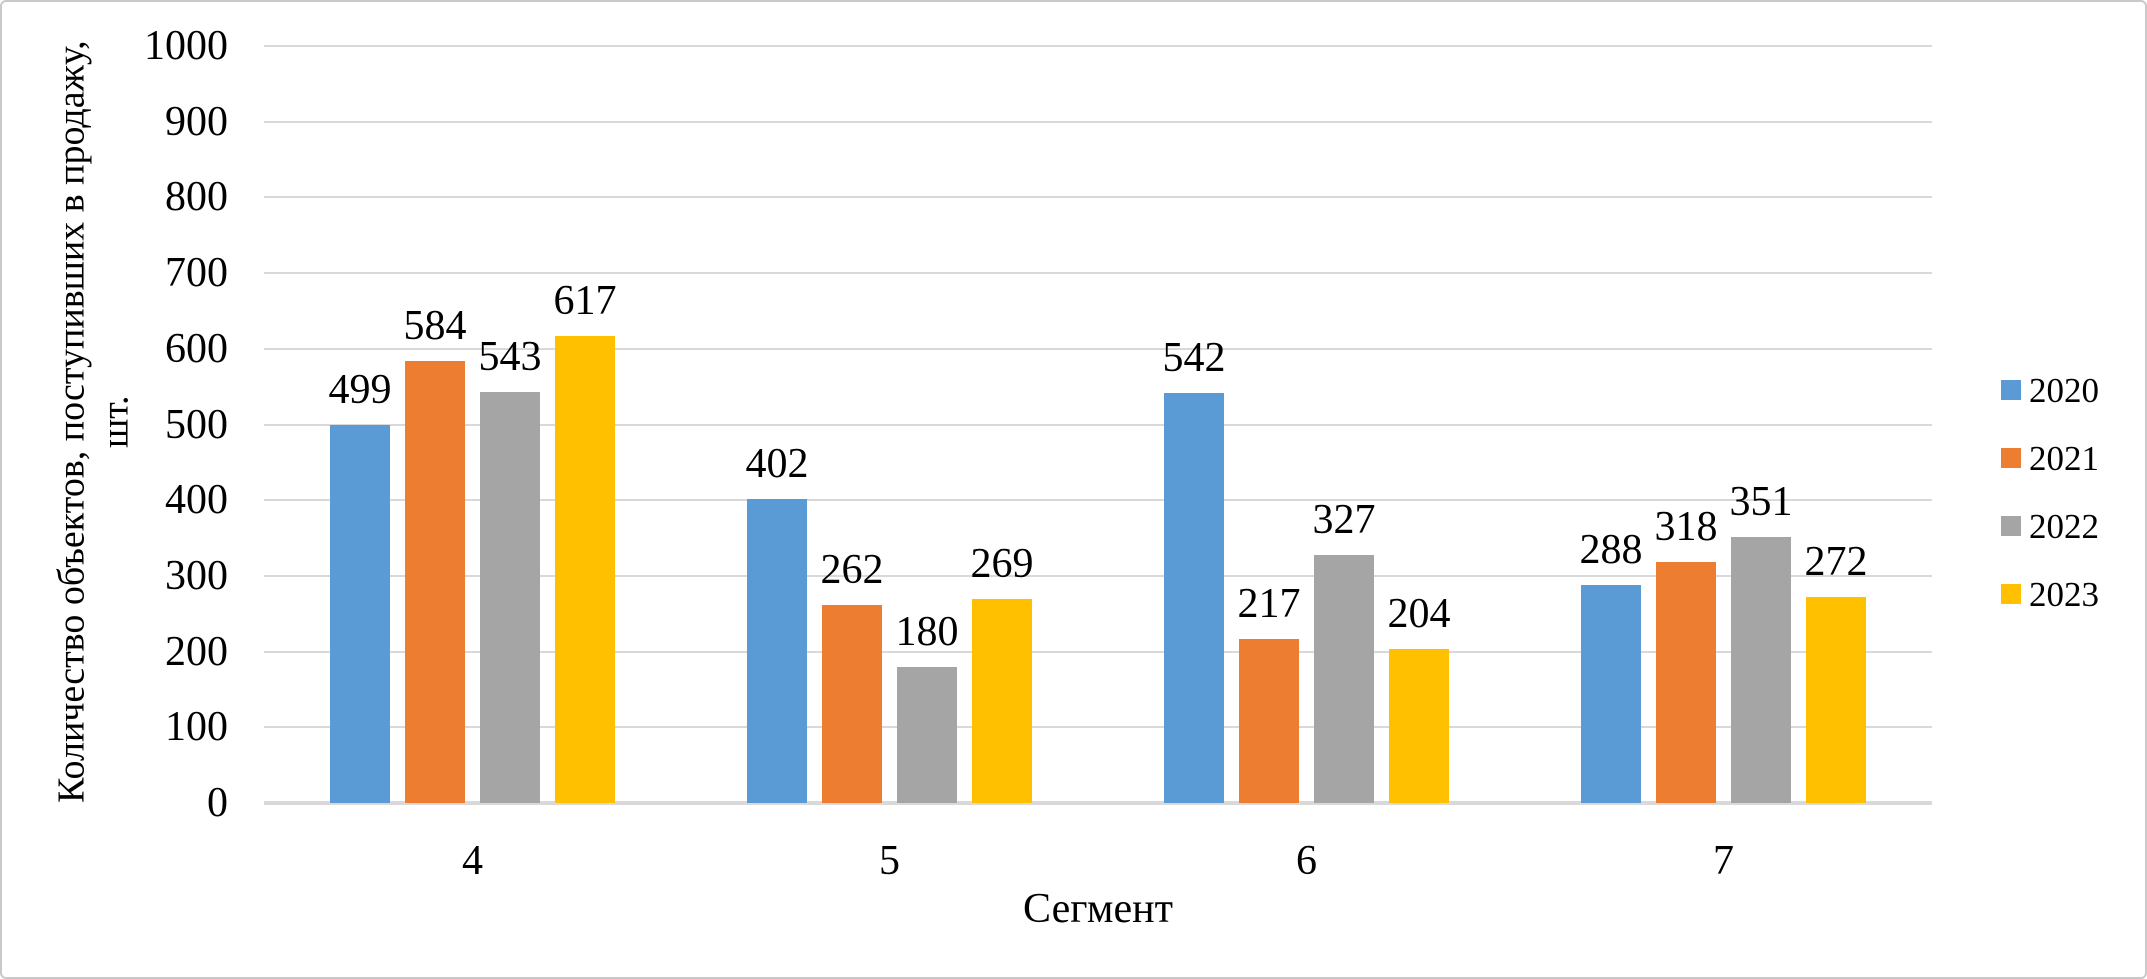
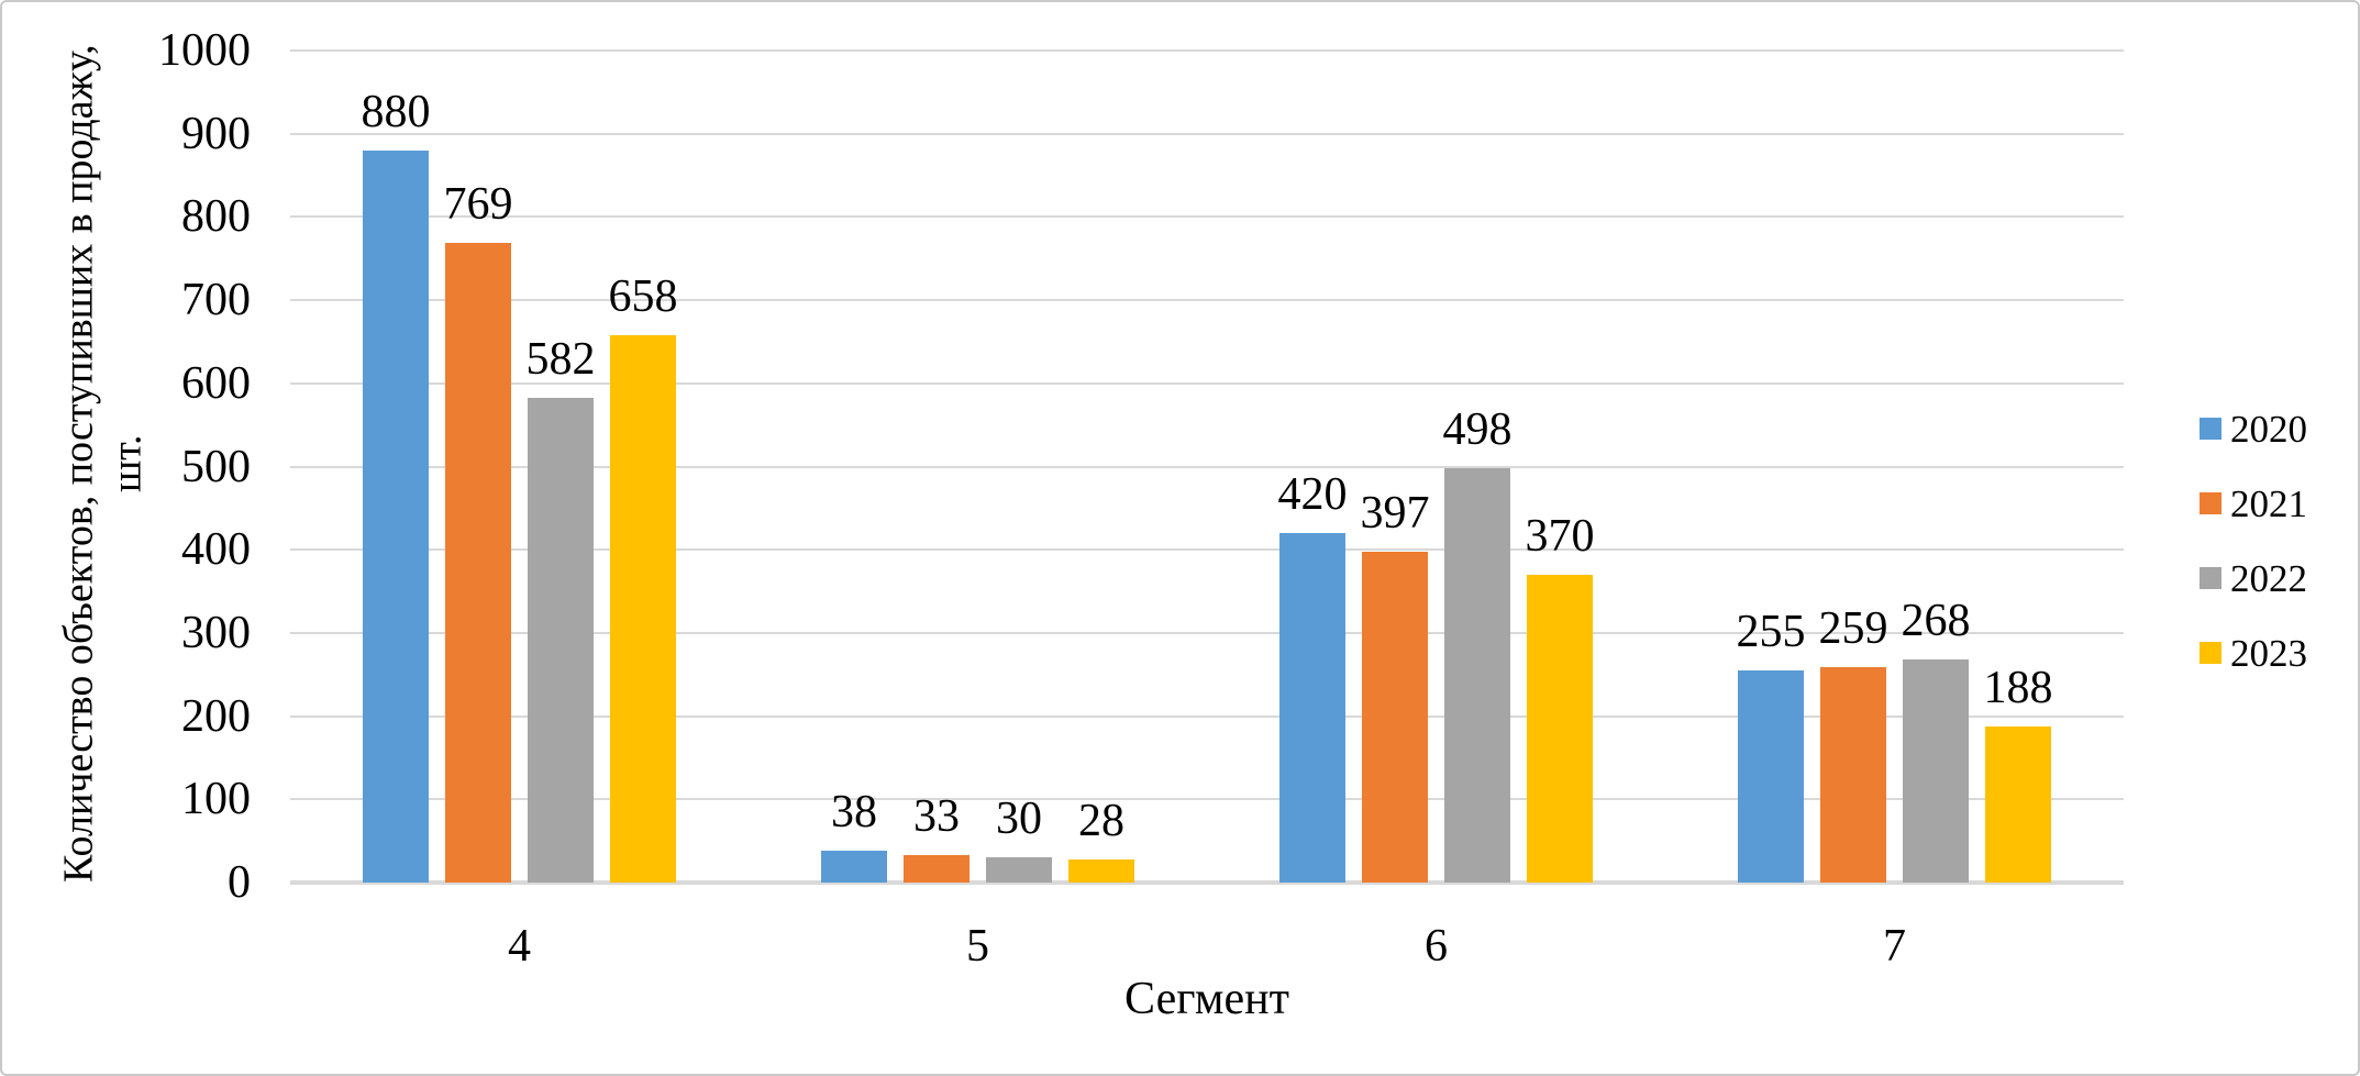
2020/4: 499 -> 880
2021/4: 584 -> 769
2022/4: 543 -> 582
2023/4: 617 -> 658
2020/5: 402 -> 38
2021/5: 262 -> 33
2022/5: 180 -> 30
2023/5: 269 -> 28
2020/6: 542 -> 420
2021/6: 217 -> 397
2022/6: 327 -> 498
2023/6: 204 -> 370
2020/7: 288 -> 255
2021/7: 318 -> 259
2022/7: 351 -> 268
2023/7: 272 -> 188
